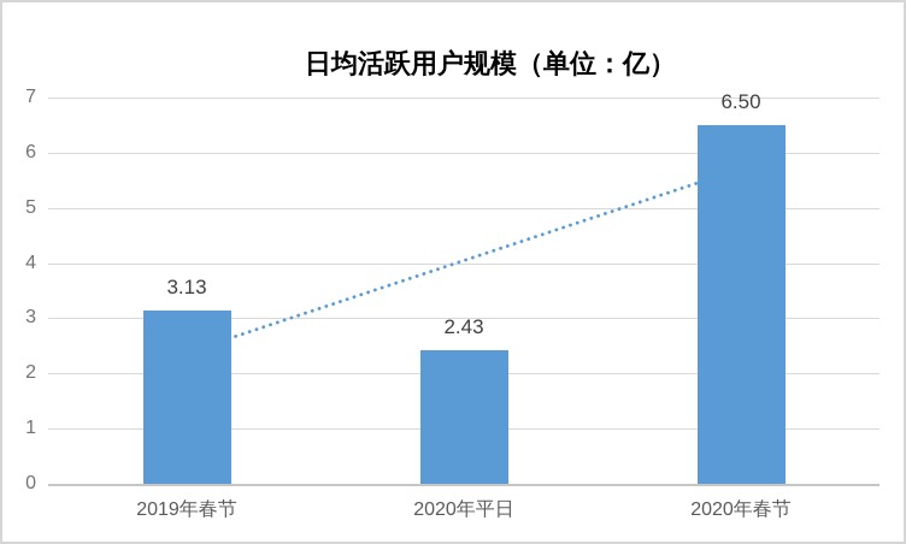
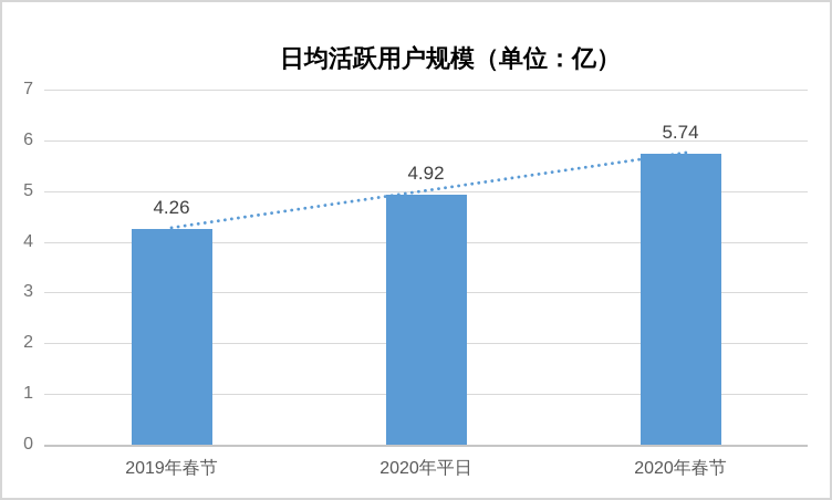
2019年春节: 3.13 -> 4.26
2020年平日: 2.43 -> 4.92
2020年春节: 6.50 -> 5.74
